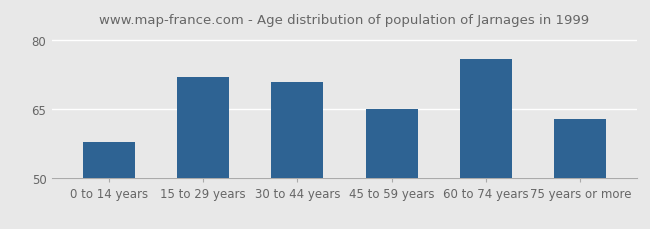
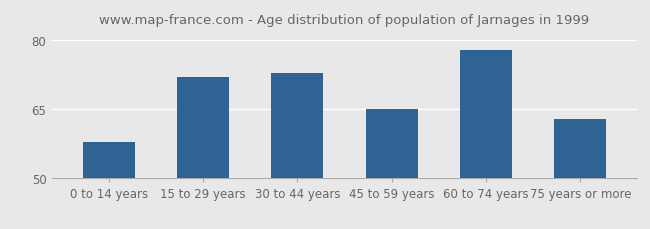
30 to 44 years: 71 -> 73
60 to 74 years: 76 -> 78
